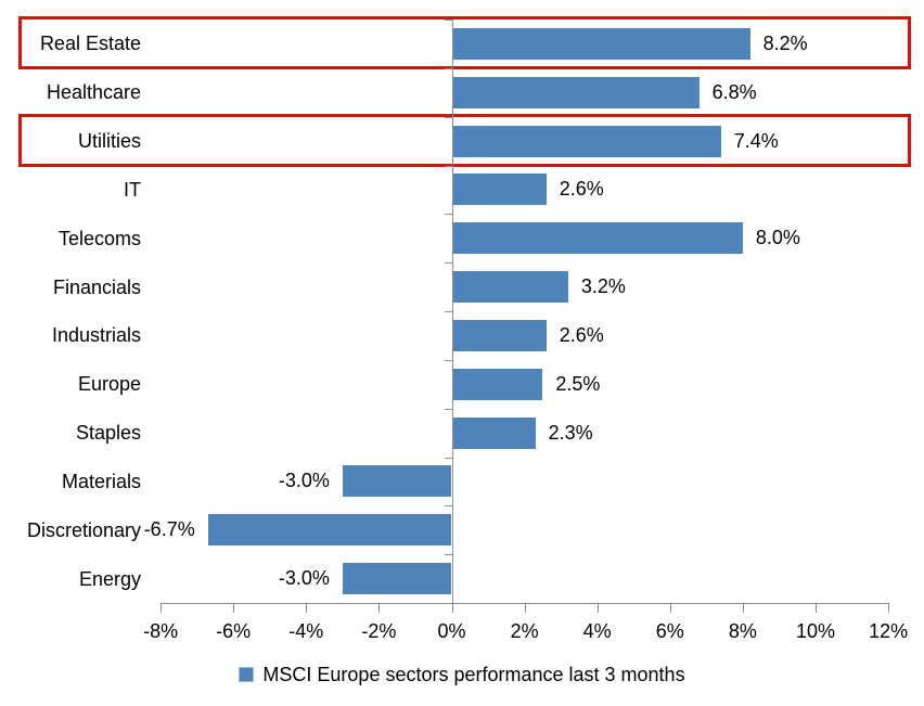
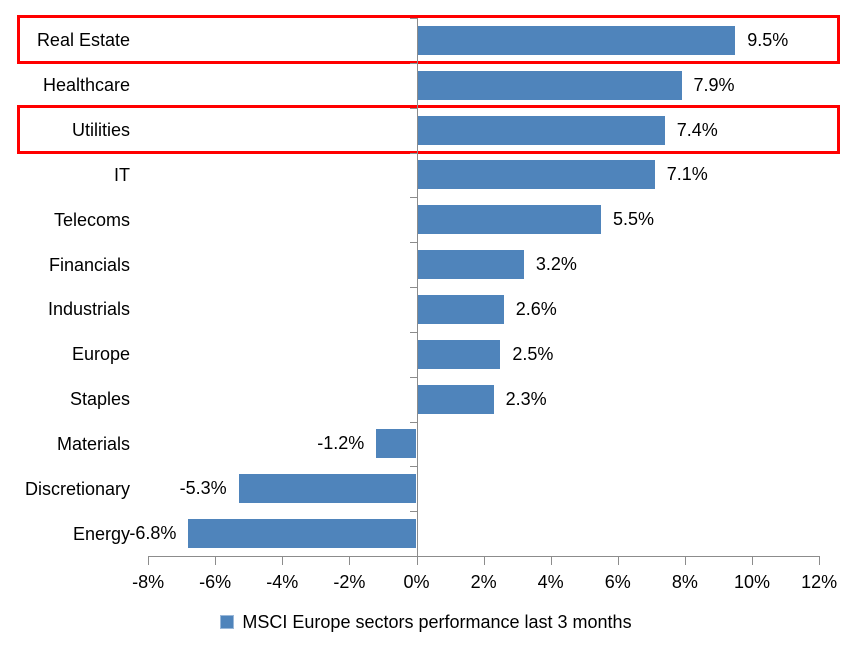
Real Estate: 8.2% -> 9.5%
Healthcare: 6.8% -> 7.9%
IT: 2.6% -> 7.1%
Telecoms: 8.0% -> 5.5%
Materials: -3.0% -> -1.2%
Discretionary: -6.7% -> -5.3%
Energy: -3.0% -> -6.8%
